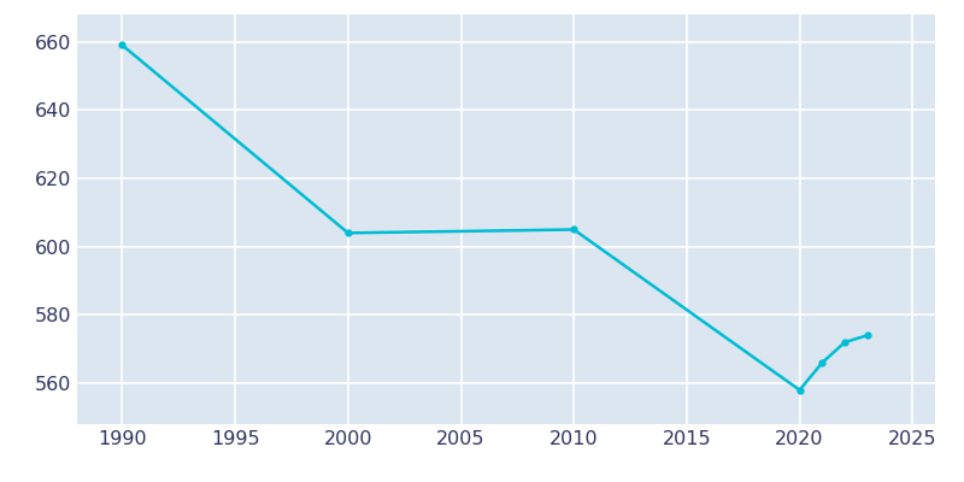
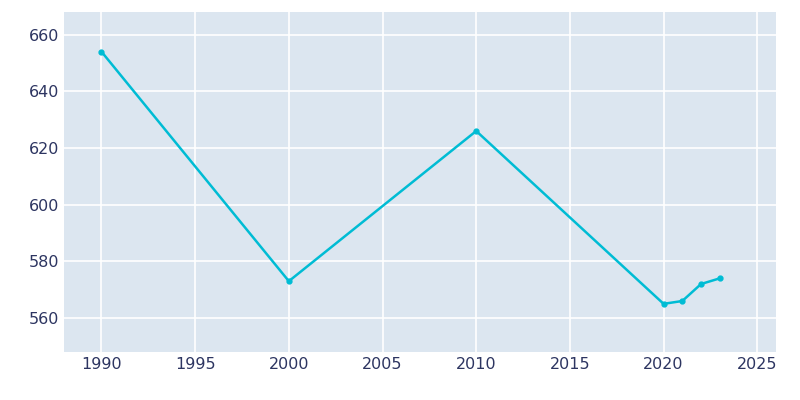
1990: 659 -> 654
2000: 604 -> 573
2010: 605 -> 626
2020: 558 -> 565
